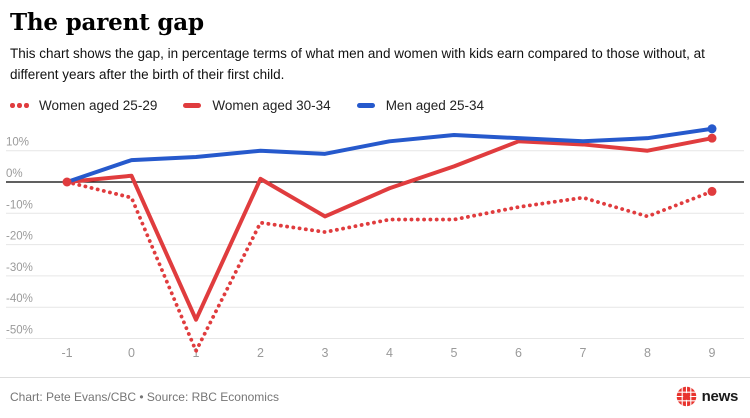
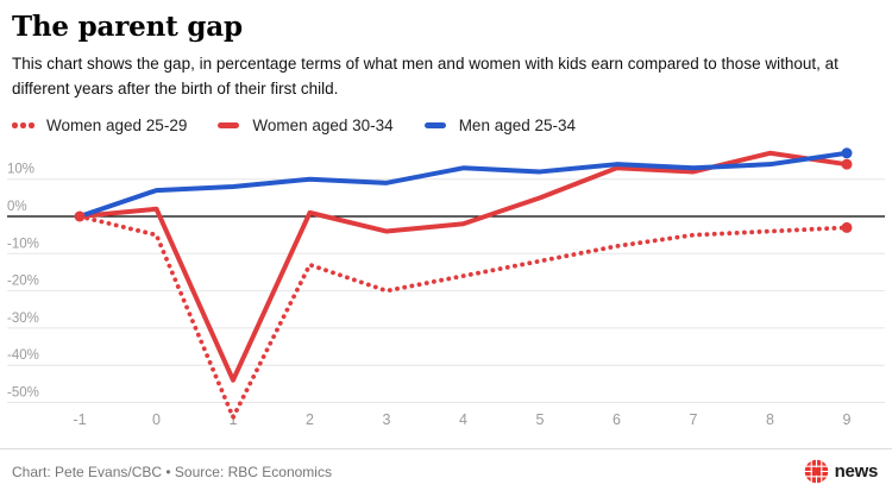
Women aged 25-29/3: -16% -> -20%
Women aged 30-34/3: -11% -> -4%
Women aged 25-29/4: -12% -> -16%
Men aged 25-34/5: 15% -> 12%
Women aged 25-29/8: -11% -> -4%
Women aged 30-34/8: 10% -> 17%
